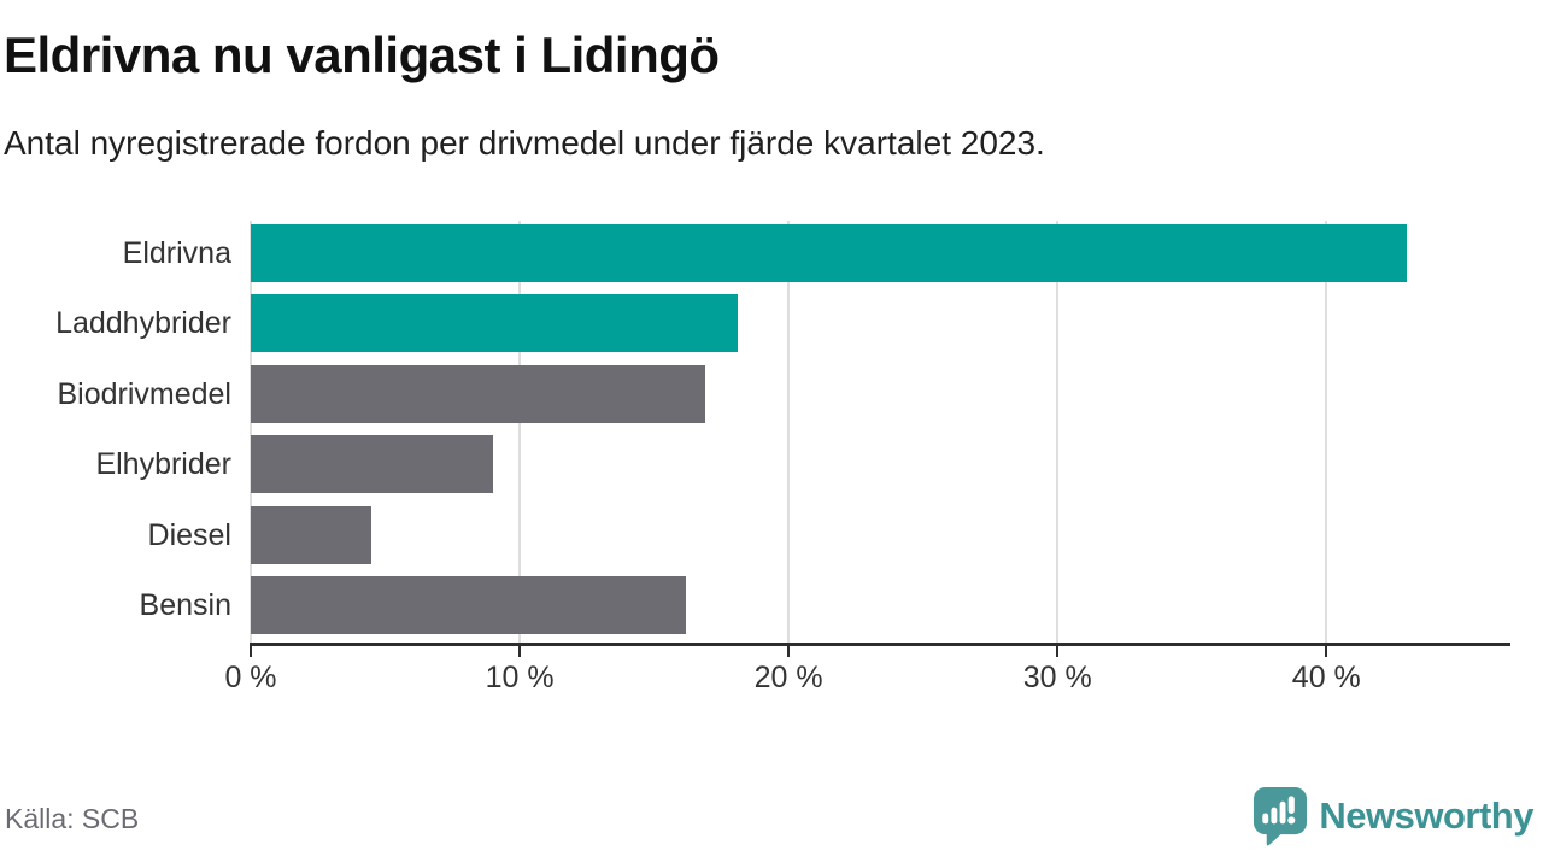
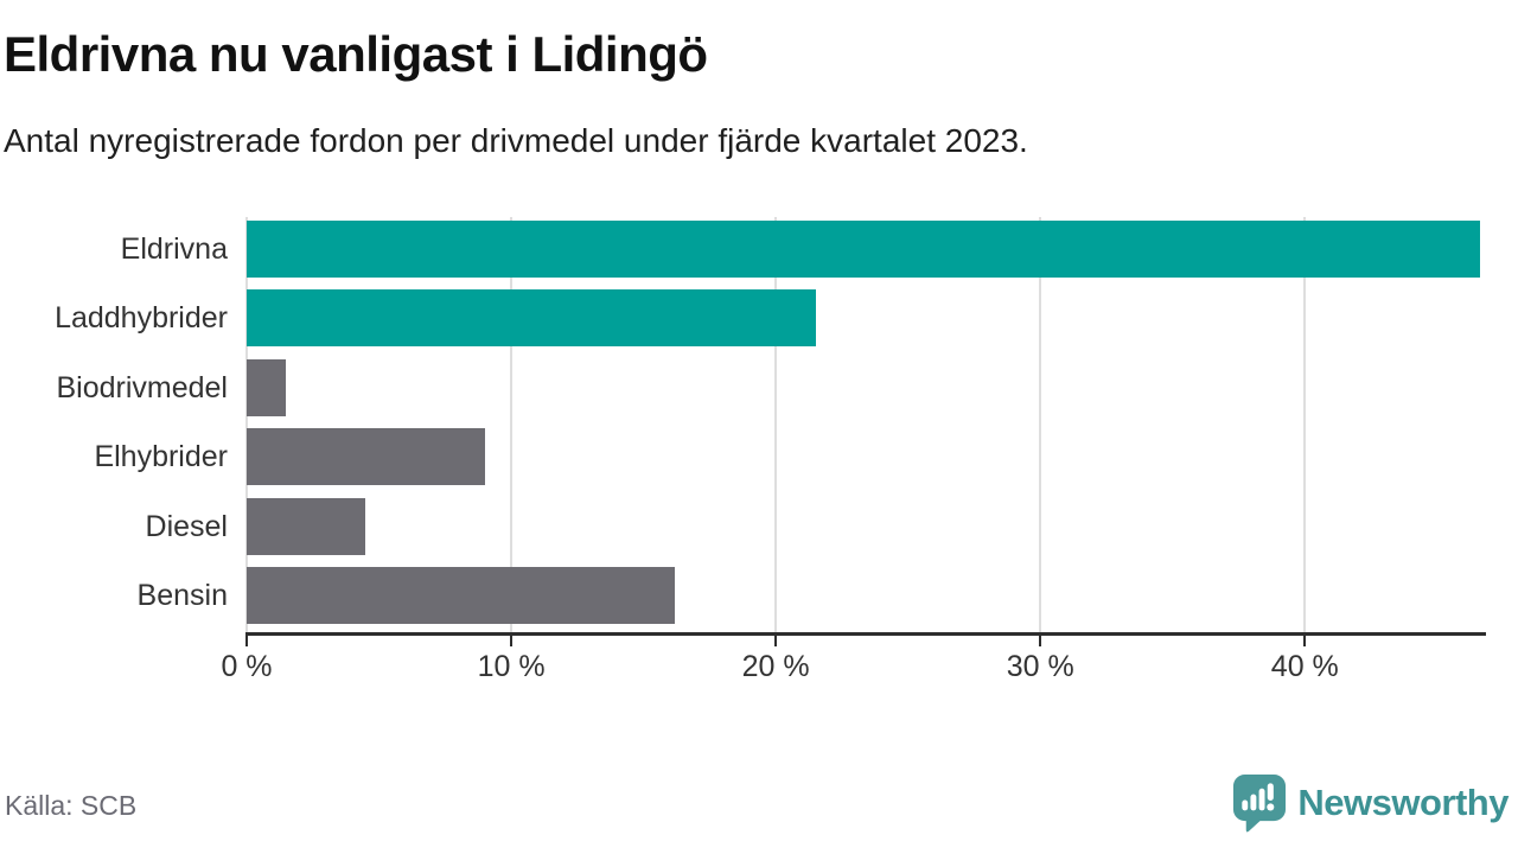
Eldrivna: 43.0% -> 46.6%
Laddhybrider: 18.1% -> 21.5%
Biodrivmedel: 16.9% -> 1.5%
